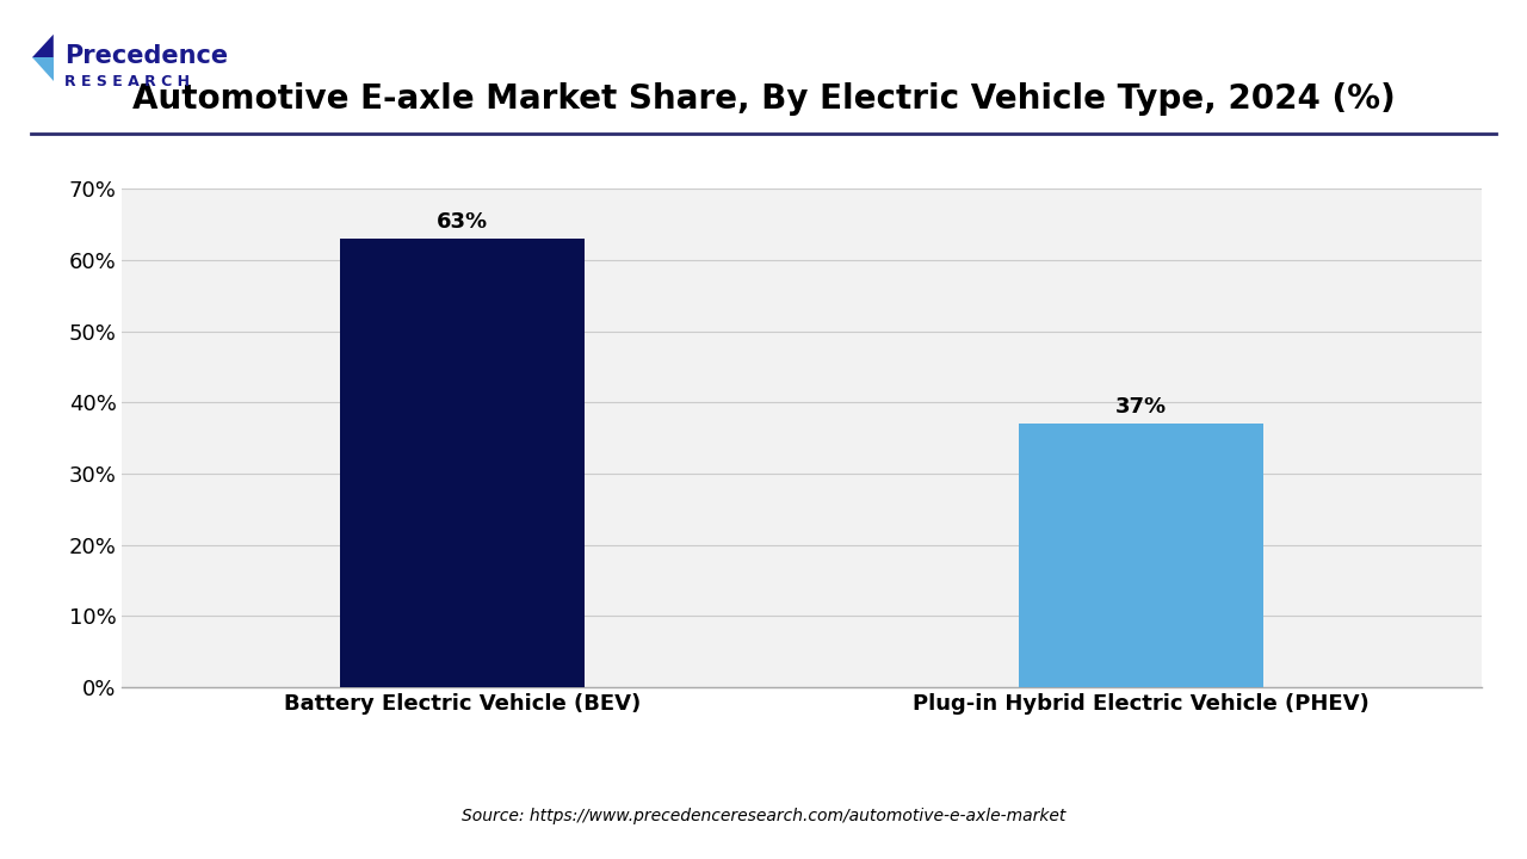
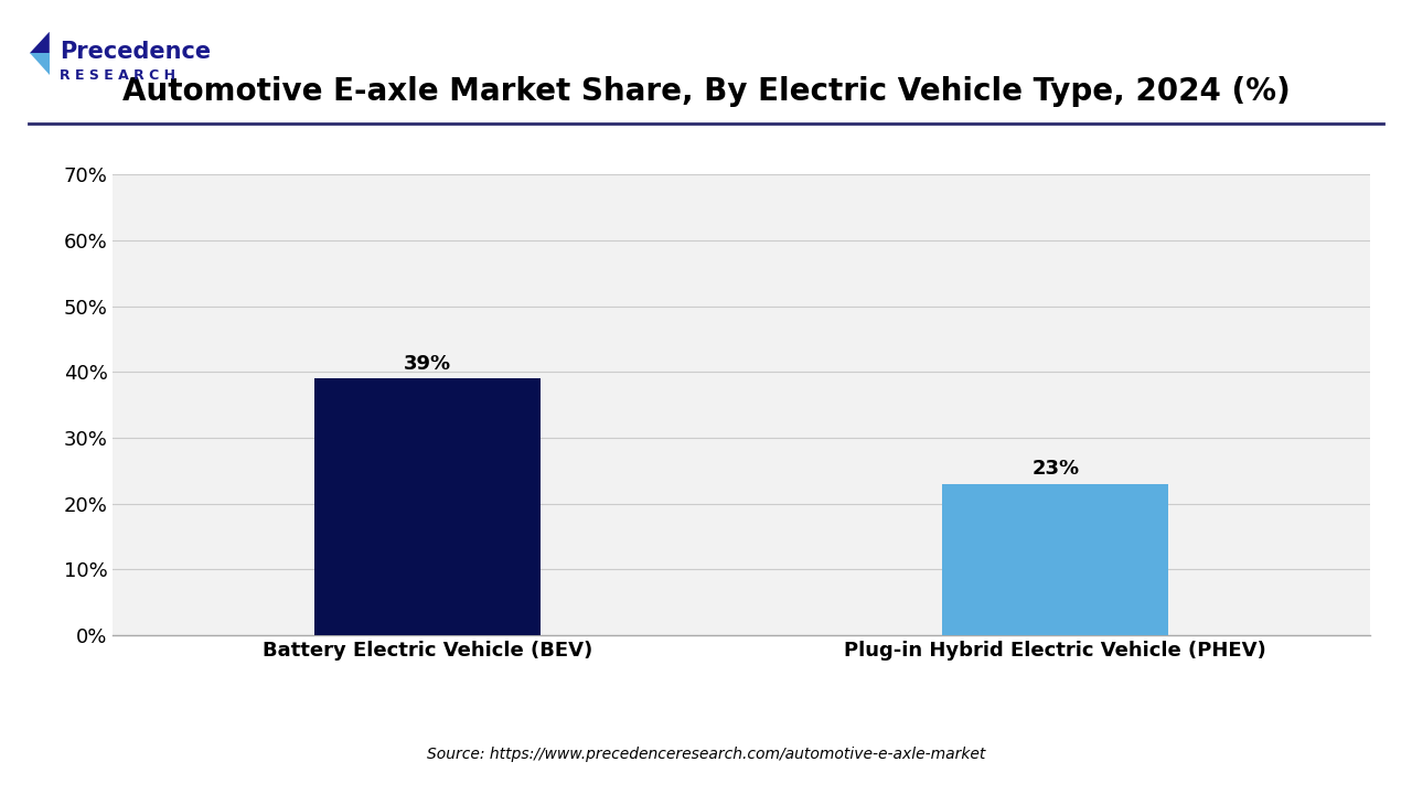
Battery Electric Vehicle (BEV): 63% -> 39%
Plug-in Hybrid Electric Vehicle (PHEV): 37% -> 23%
